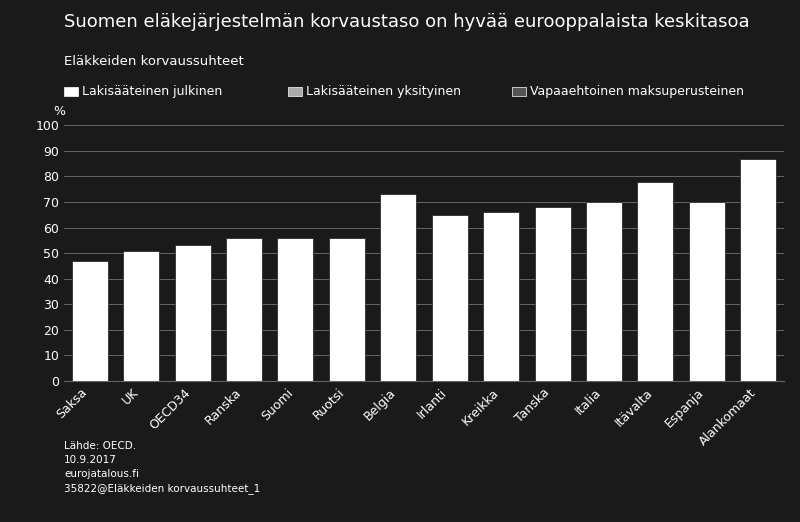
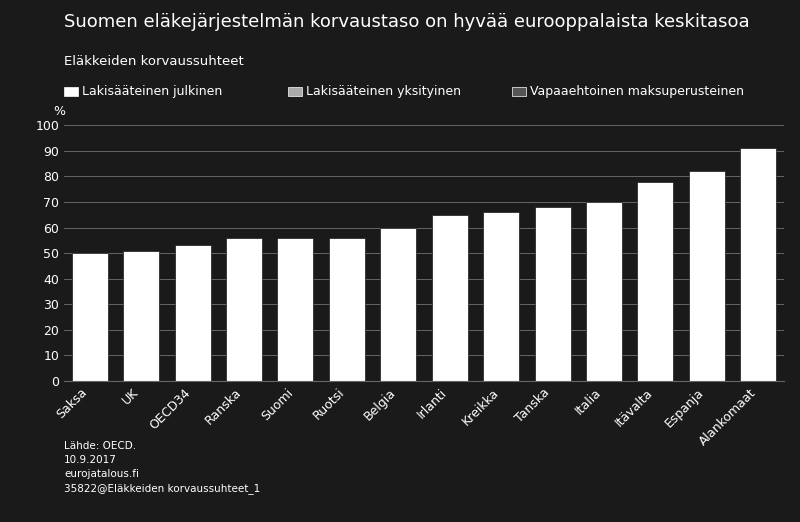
Saksa: 47 -> 50
Belgia: 73 -> 60
Espanja: 70 -> 82
Alankomaat: 87 -> 91
